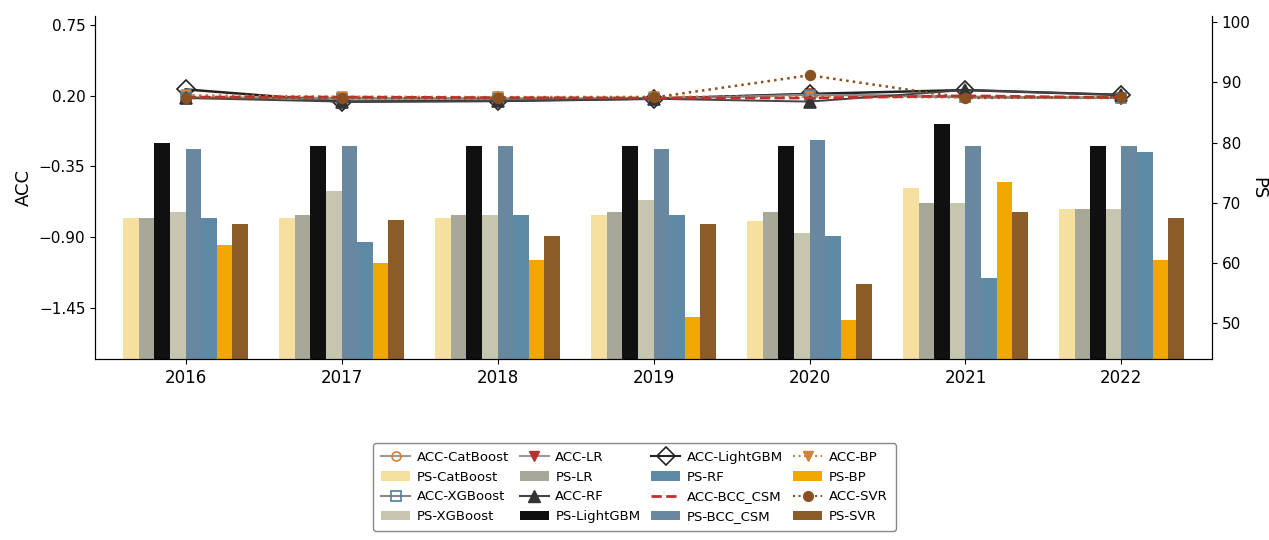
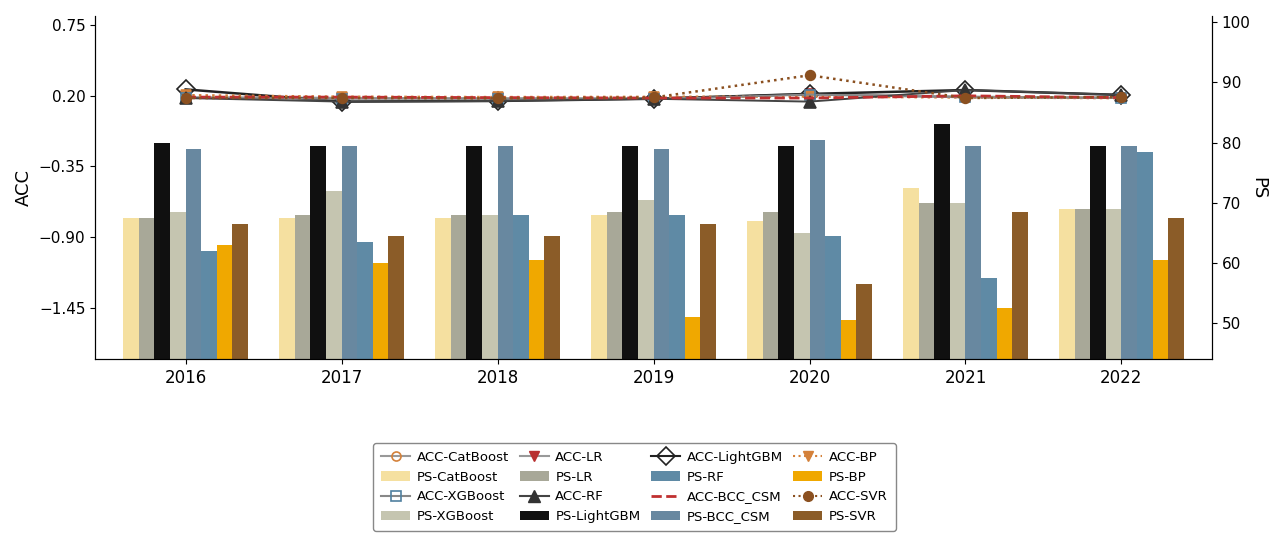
PS-RF/2016: 67.4 -> 62.0
PS-SVR/2017: 67.2 -> 64.5
PS-BP/2021: 73.4 -> 52.5
